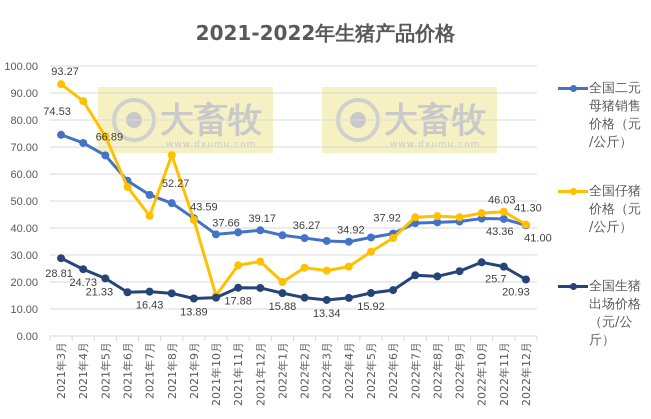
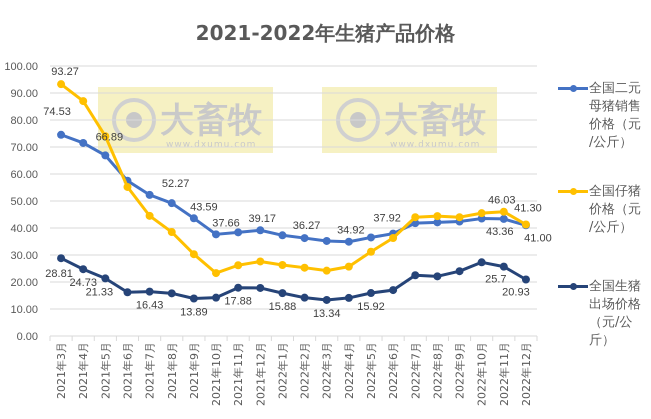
全国仔猪价格（元/公斤）/2021年8月: 67 -> 38
全国仔猪价格（元/公斤）/2021年9月: 43 -> 30
全国仔猪价格（元/公斤）/2021年10月: 15 -> 23
全国仔猪价格（元/公斤）/2022年1月: 20 -> 26
